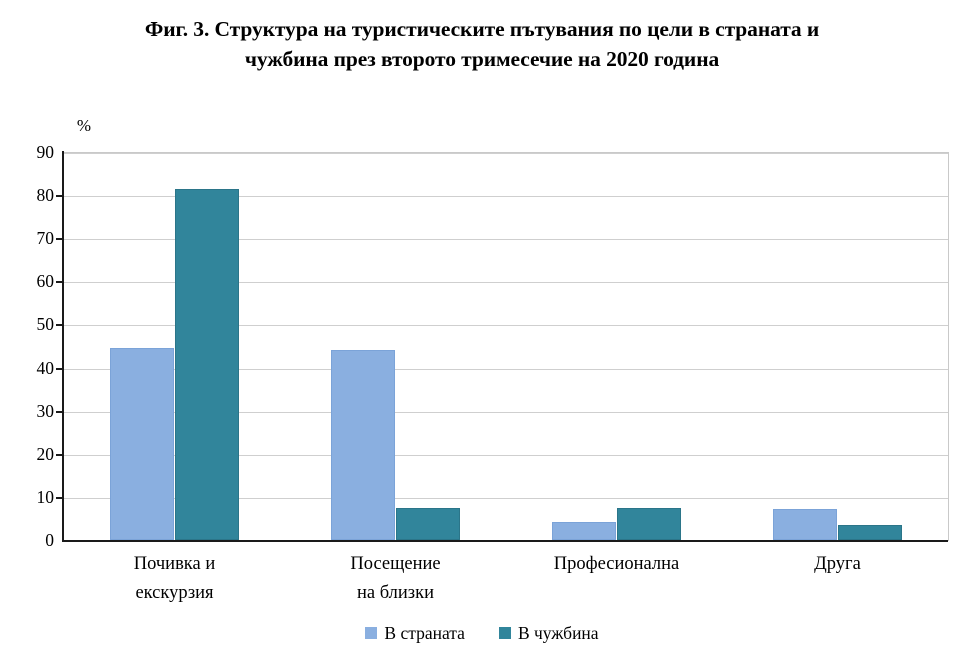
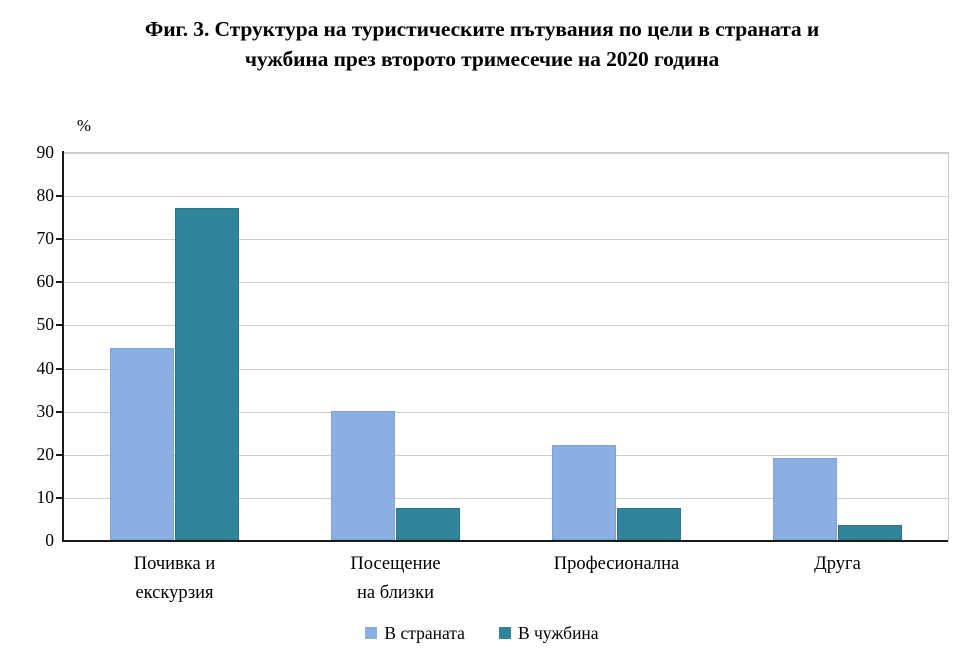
В чужбина/Почивка и екскурзия: 82 -> 77
В страната/Посещение на близки: 44 -> 30
В страната/Професионална: 4 -> 22
В страната/Друга: 7 -> 19
